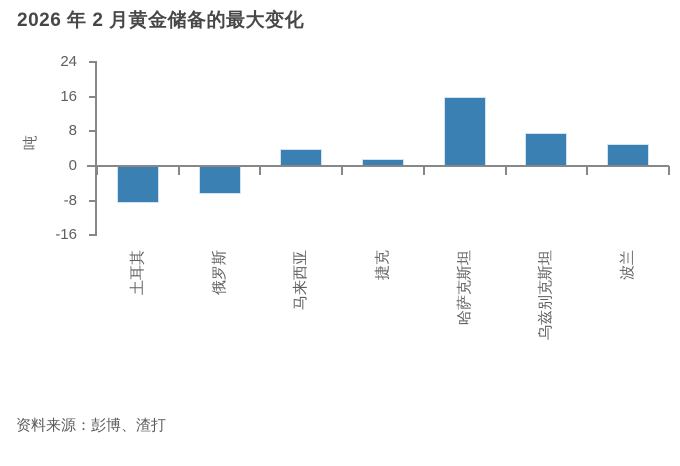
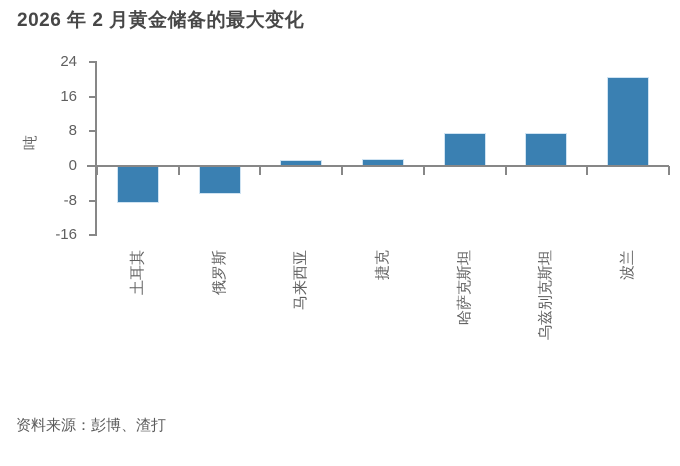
马来西亚: 4 -> 1
哈萨克斯坦: 16 -> 8
波兰: 5 -> 20
